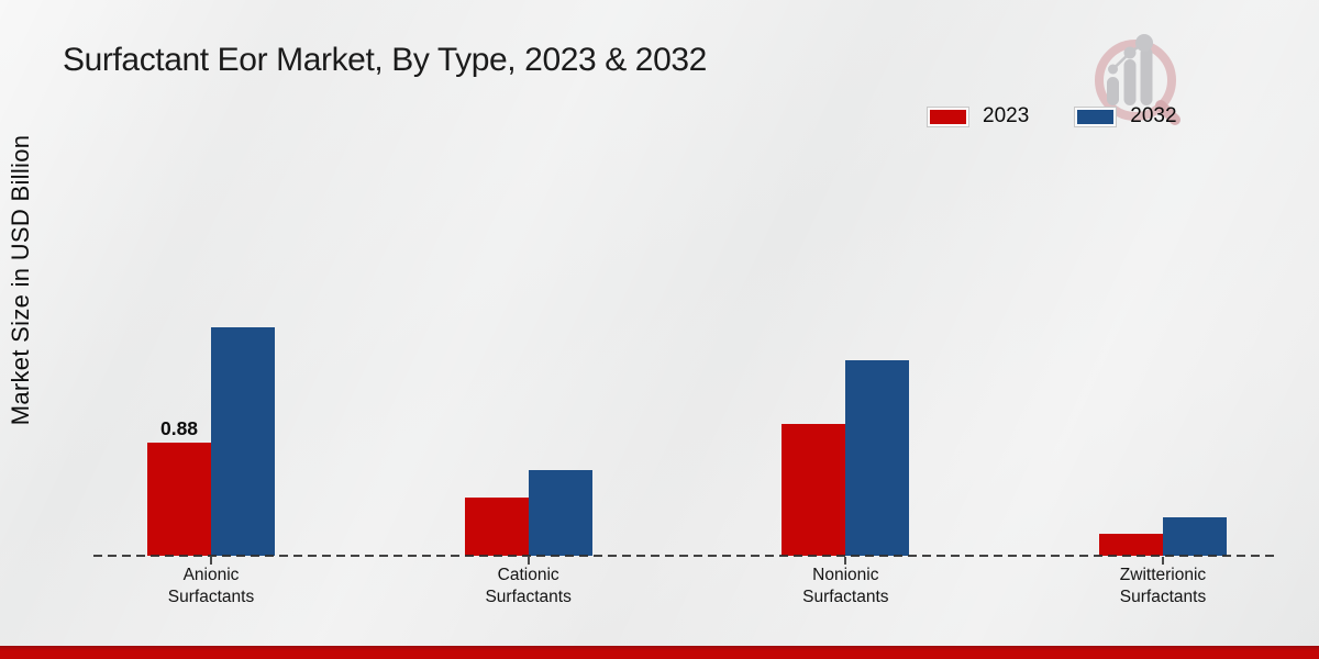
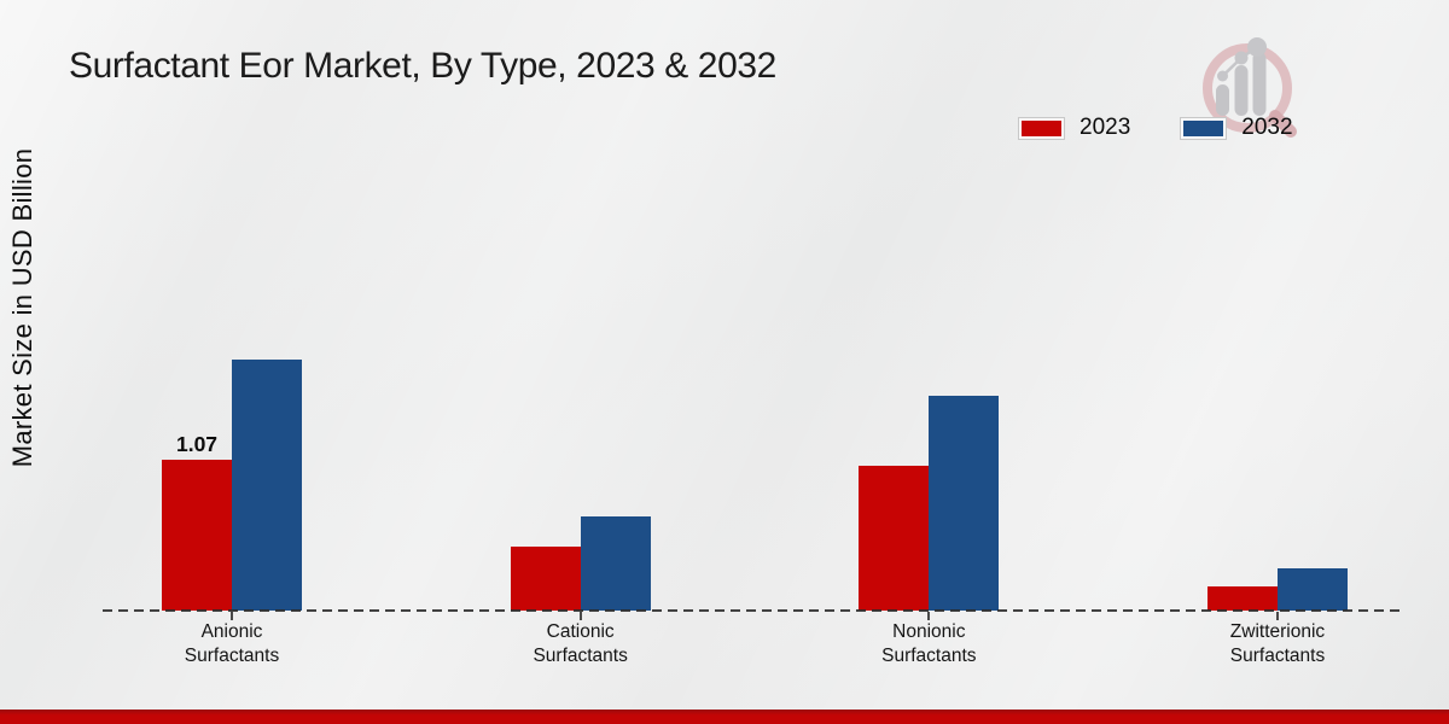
2023/Anionic Surfactants: 0.88 -> 1.07
